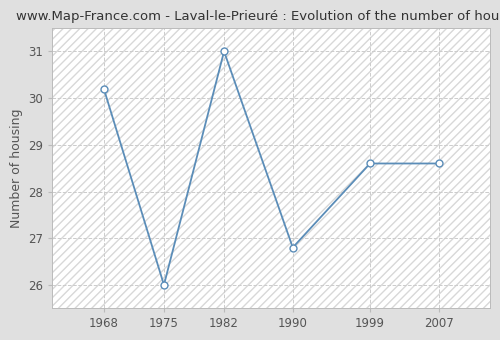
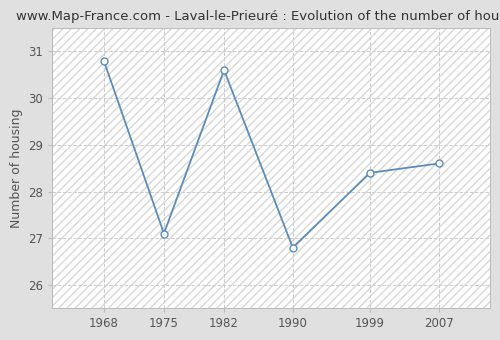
1968: 30.2 -> 30.8
1975: 26.0 -> 27.1
1982: 31.0 -> 30.6
1999: 28.6 -> 28.4
